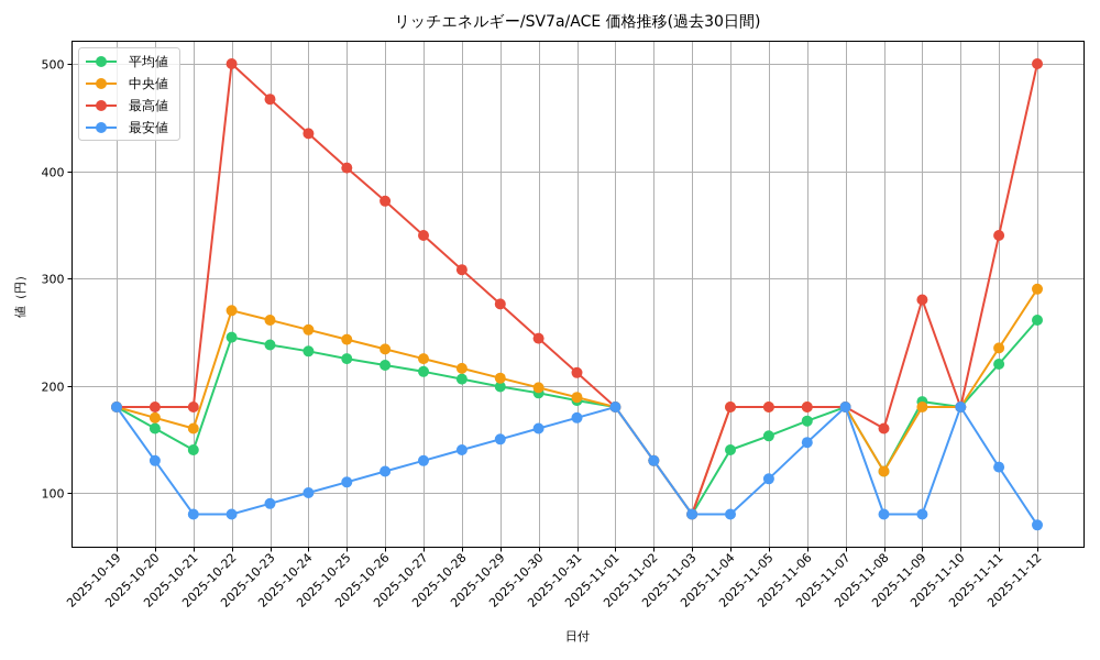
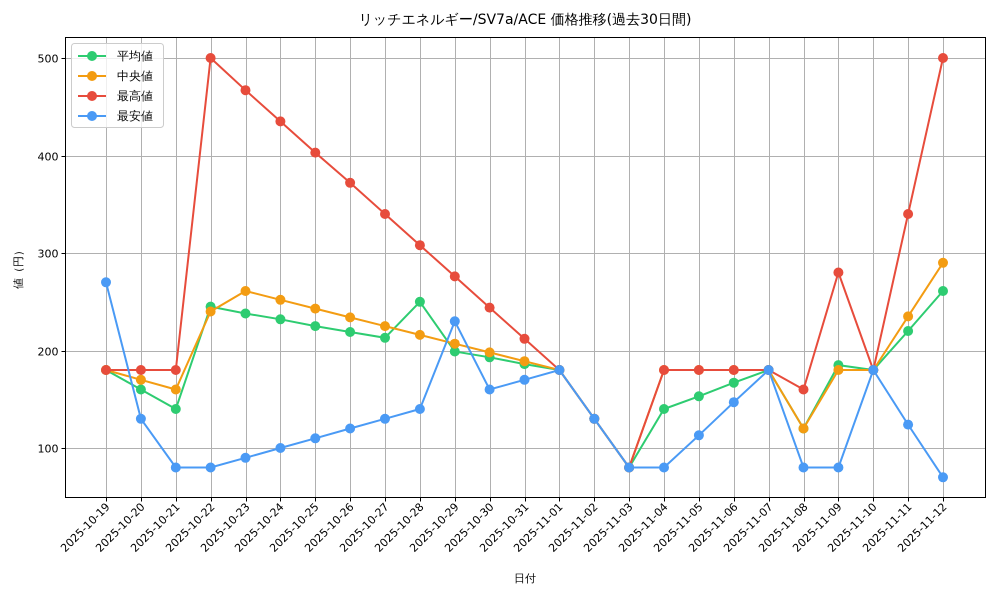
最安値/2025-10-19: 180 -> 270
中央値/2025-10-22: 270 -> 240
平均値/2025-10-28: 210 -> 250
最安値/2025-10-29: 150 -> 230
